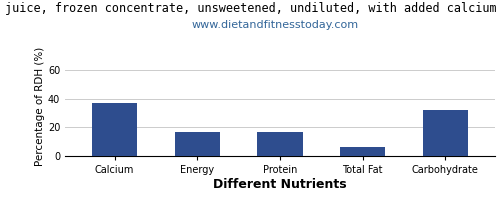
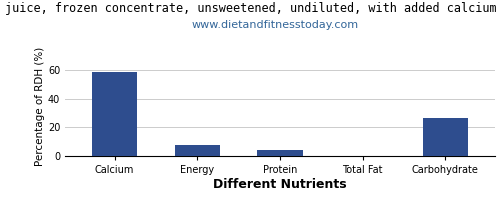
Calcium: 37 -> 58
Energy: 17 -> 8
Protein: 17 -> 4
Total Fat: 6 -> 0
Carbohydrate: 32 -> 26
